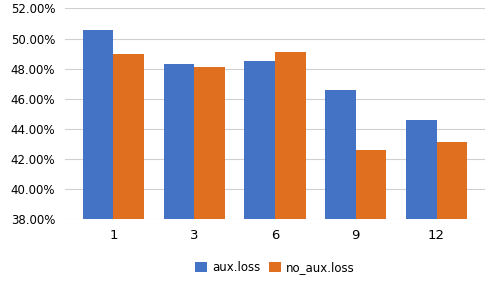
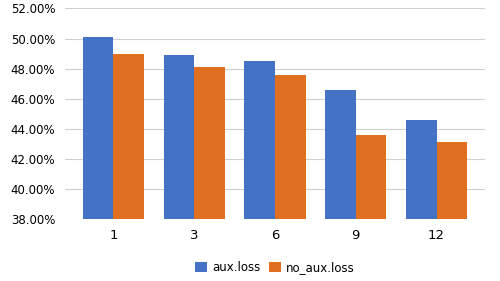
aux.loss/1: 50.6% -> 50.1%
aux.loss/3: 48.3% -> 48.9%
no_aux.loss/6: 49.1% -> 47.6%
no_aux.loss/9: 42.6% -> 43.6%
